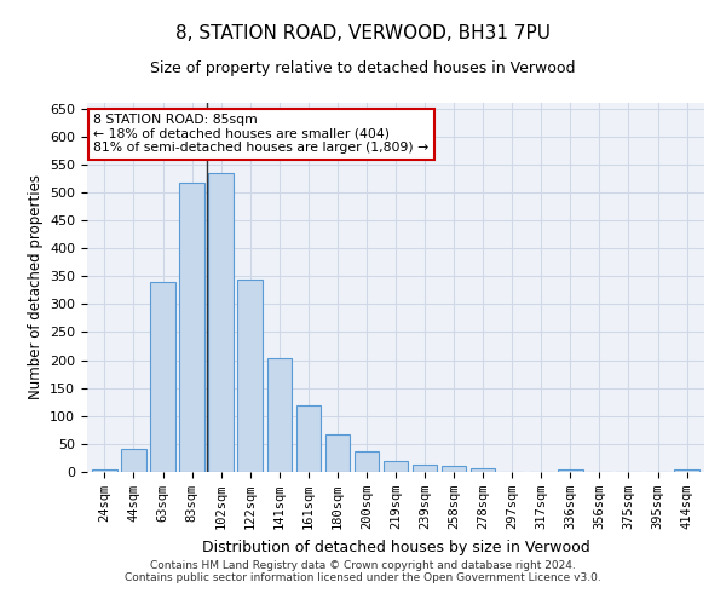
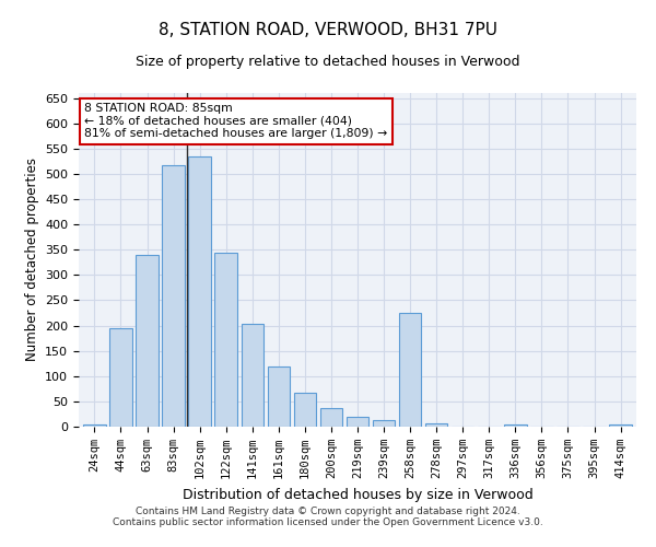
44sqm: 42 -> 195
258sqm: 10 -> 225
